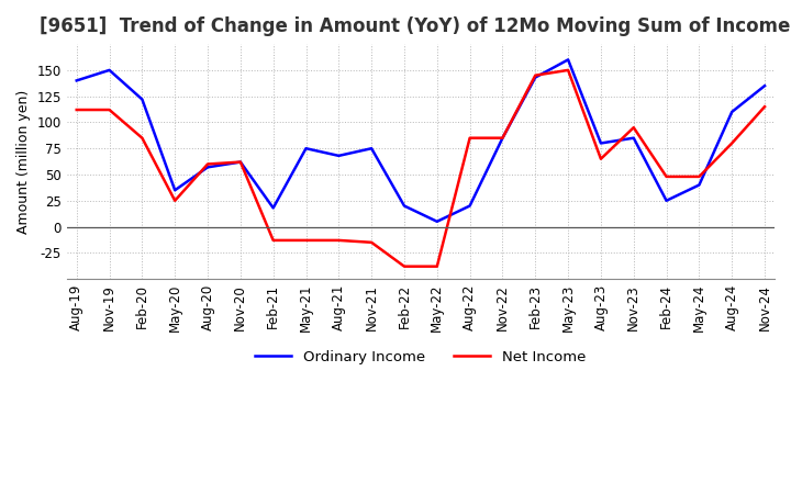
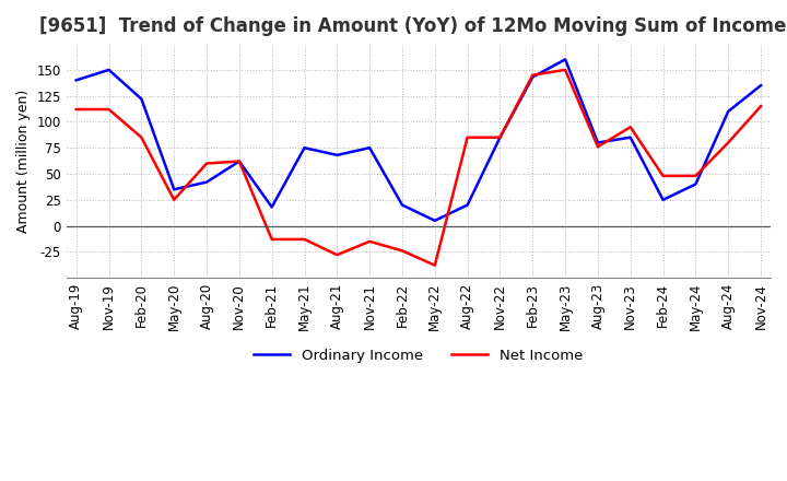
Ordinary Income/Aug-20: 57 -> 42
Net Income/Aug-21: -13 -> -28
Net Income/Feb-22: -38 -> -24
Net Income/Aug-23: 65 -> 76
